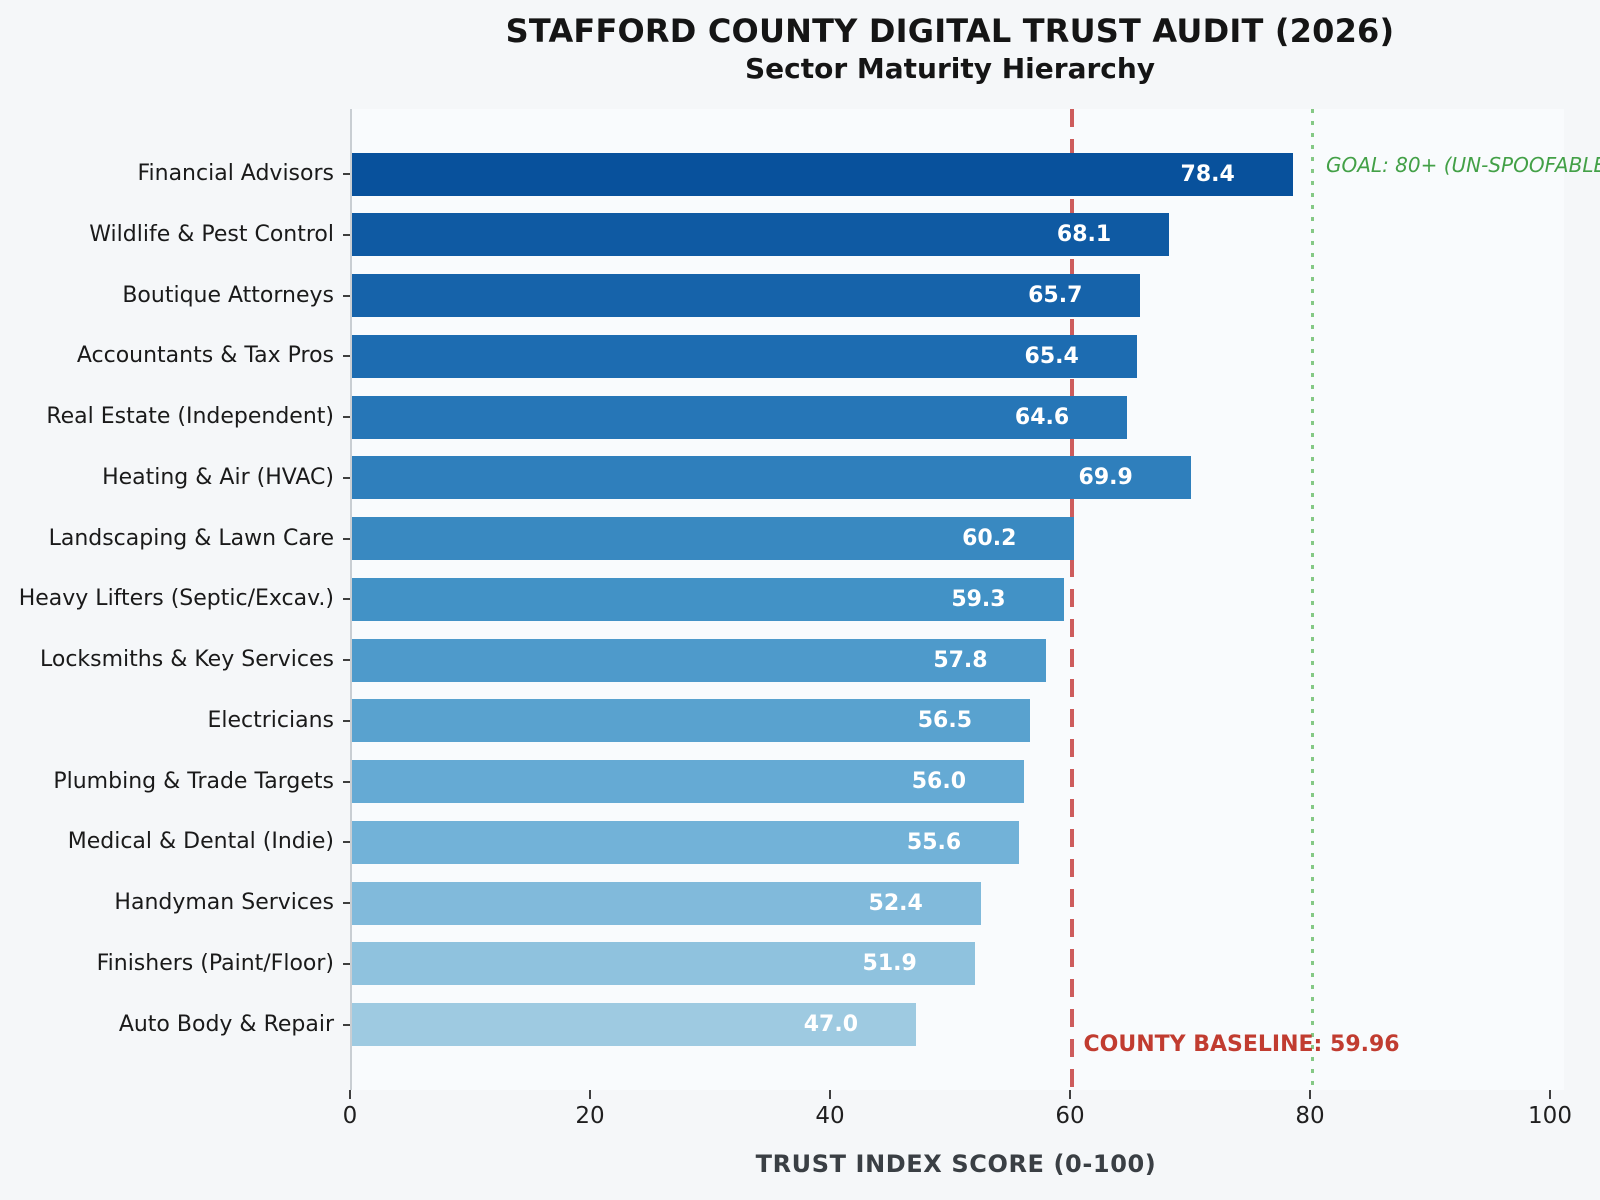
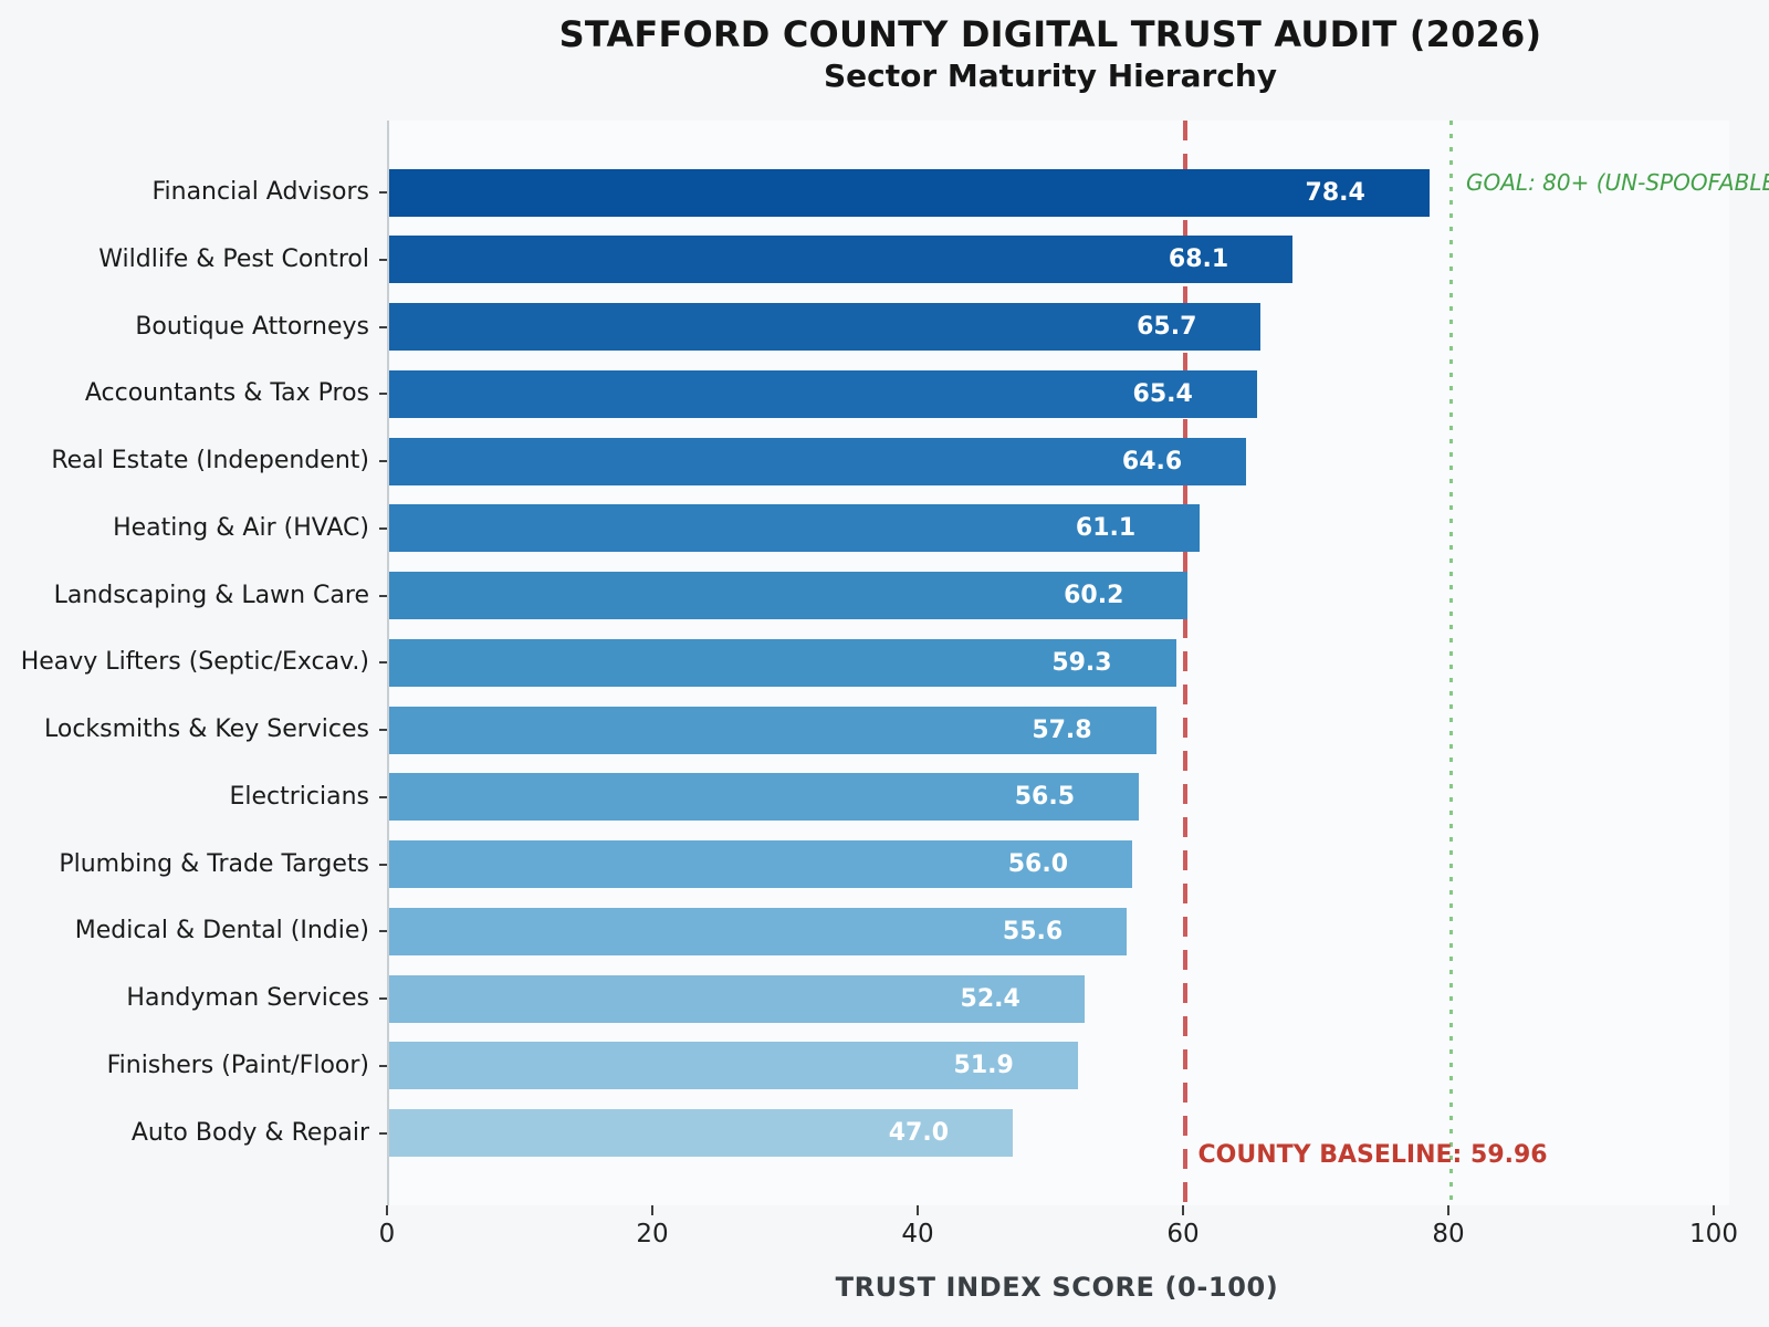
Heating & Air (HVAC): 69.9 -> 61.1
